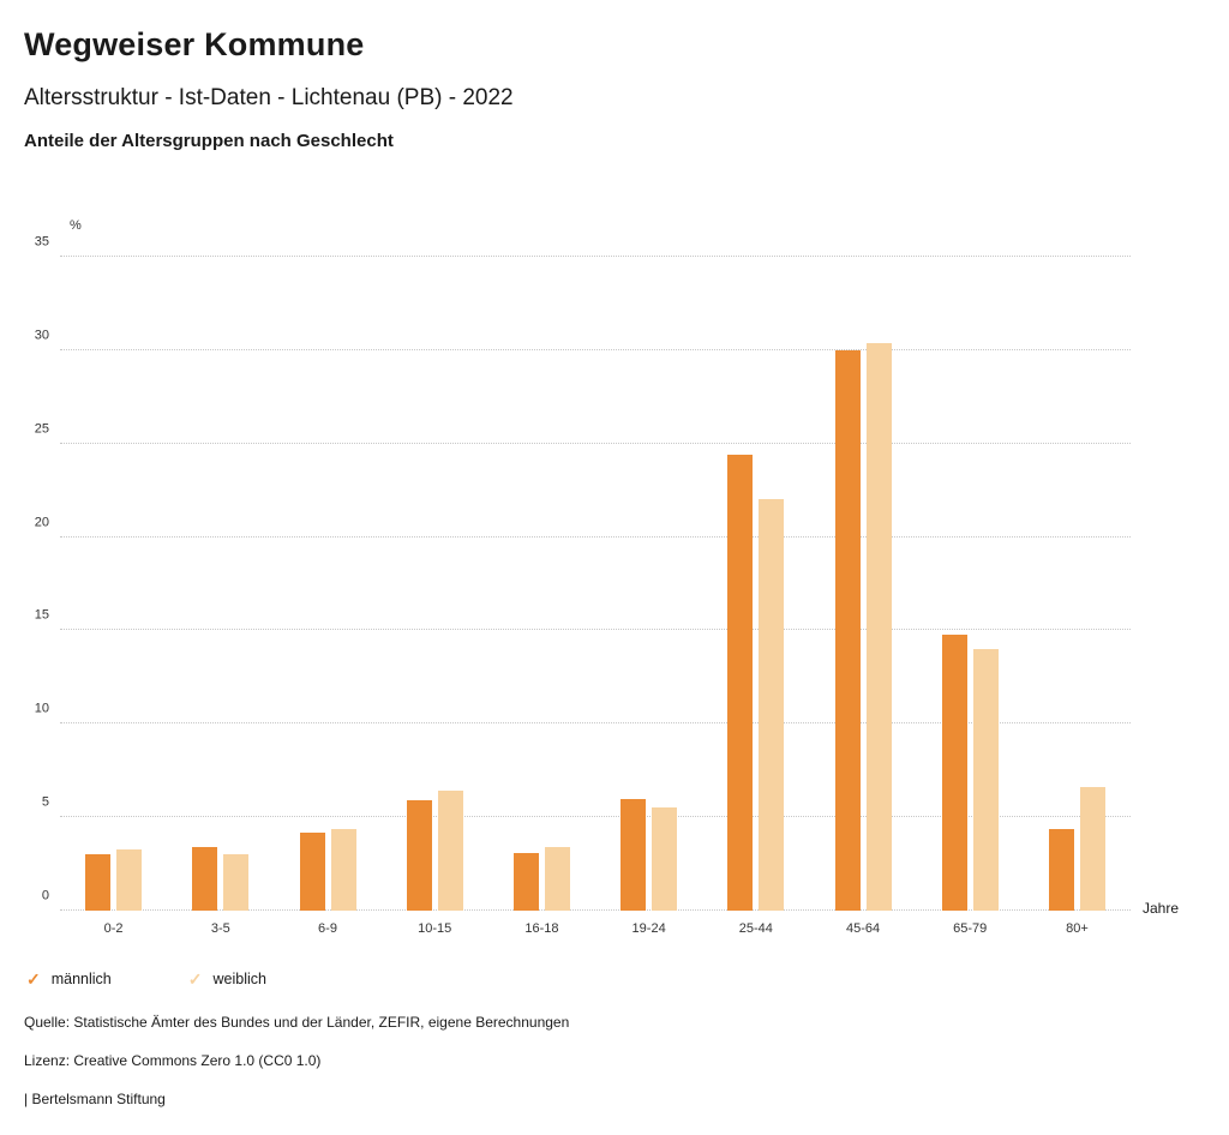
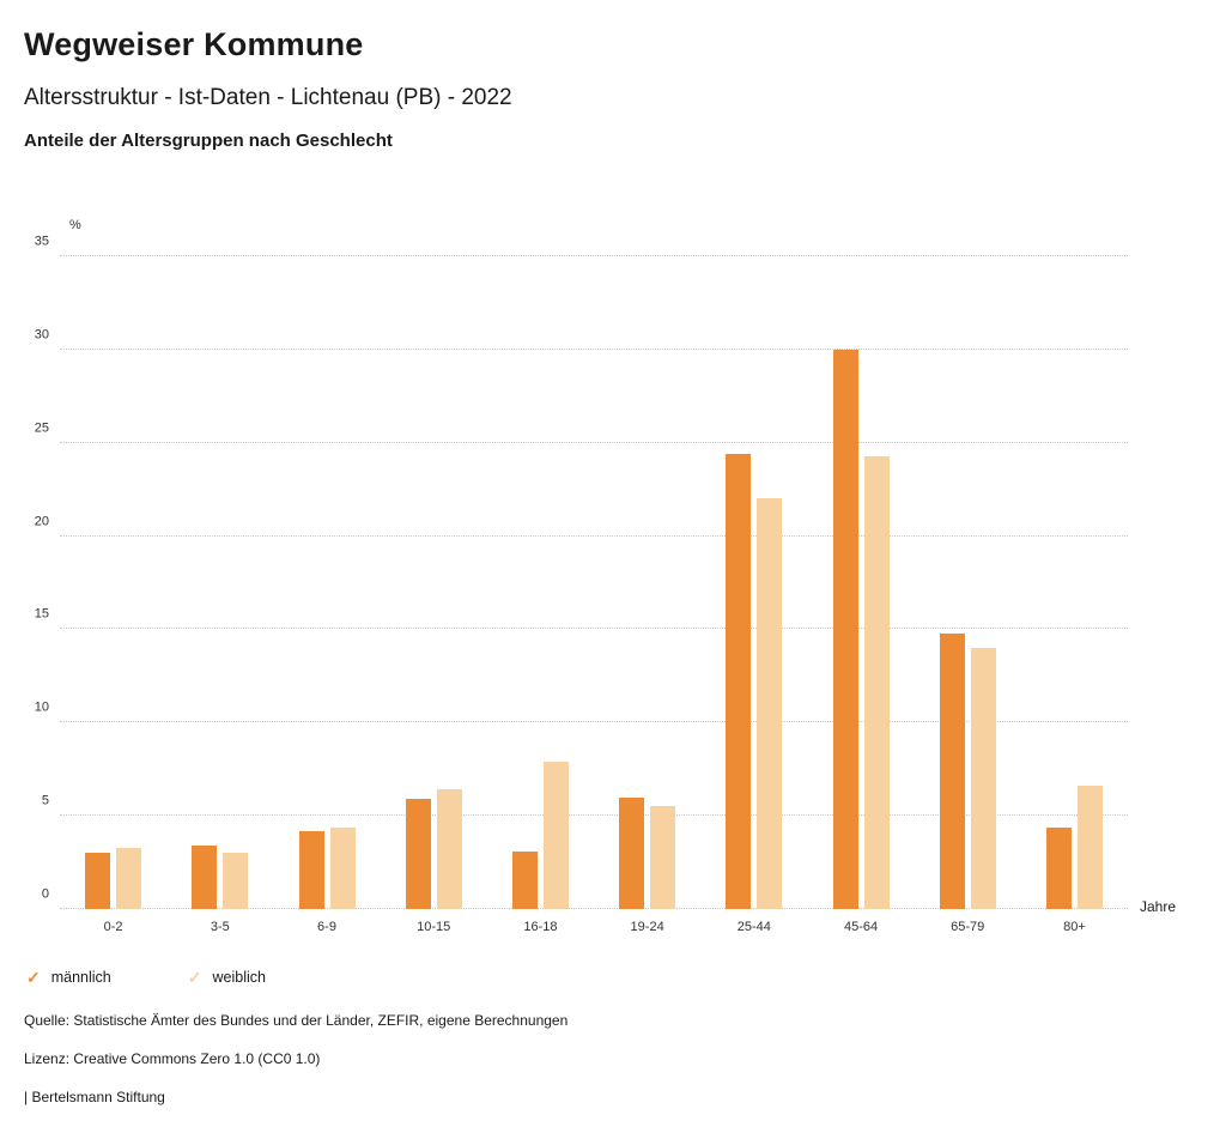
weiblich/16-18: 3.4 -> 7.9
weiblich/45-64: 30.4 -> 24.3
